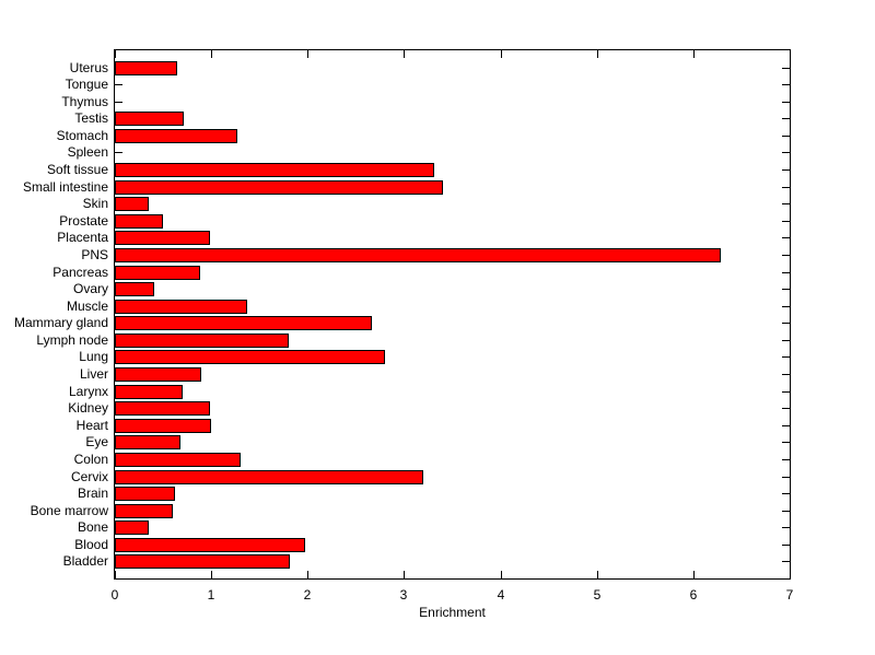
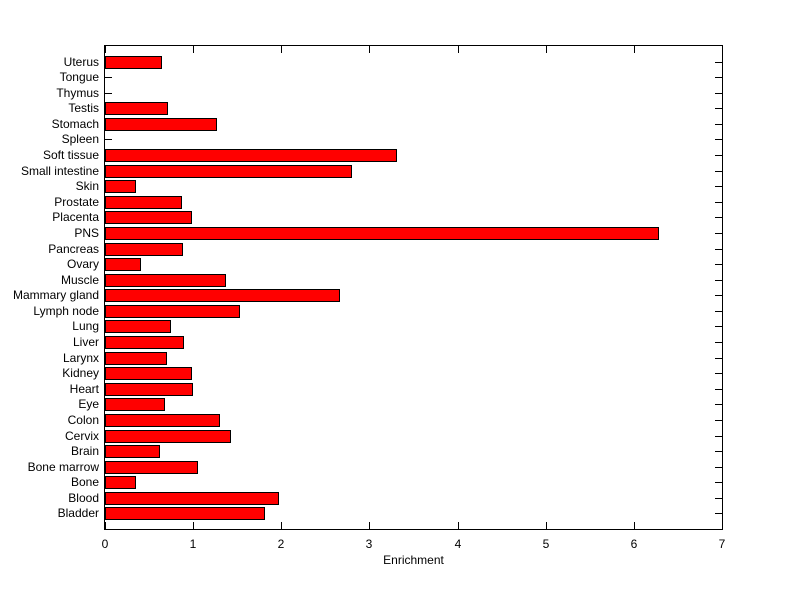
Small intestine: 3.4 -> 2.8
Prostate: 0.5 -> 0.9
Lymph node: 1.8 -> 1.5
Lung: 2.8 -> 0.8
Cervix: 3.2 -> 1.4
Bone marrow: 0.6 -> 1.1
